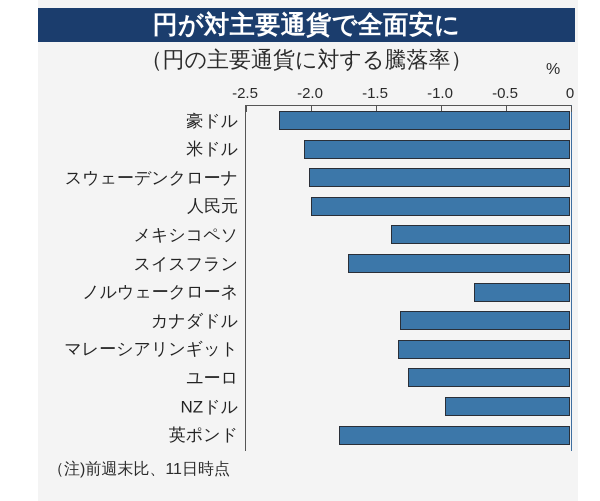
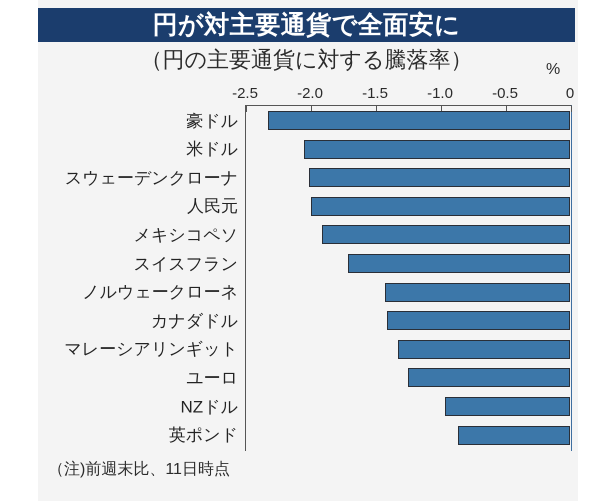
豪ドル: -2.24 -> -2.32
メキシコペソ: -1.38 -> -1.91
ノルウェークローネ: -0.74 -> -1.42
カナダドル: -1.31 -> -1.41
英ポンド: -1.78 -> -0.86
